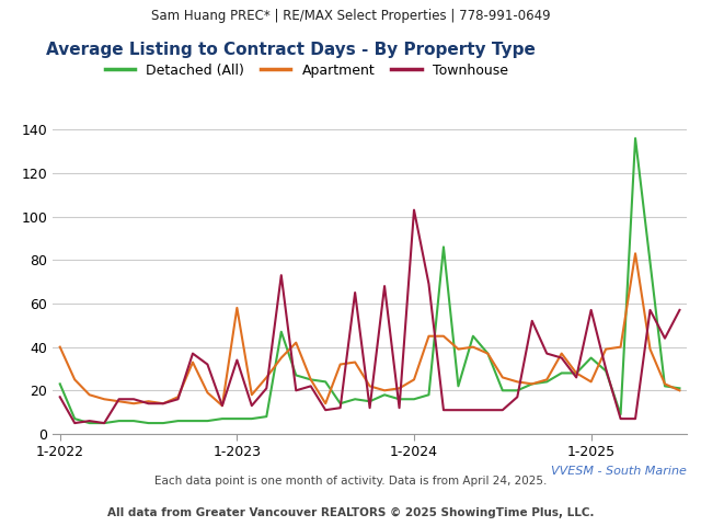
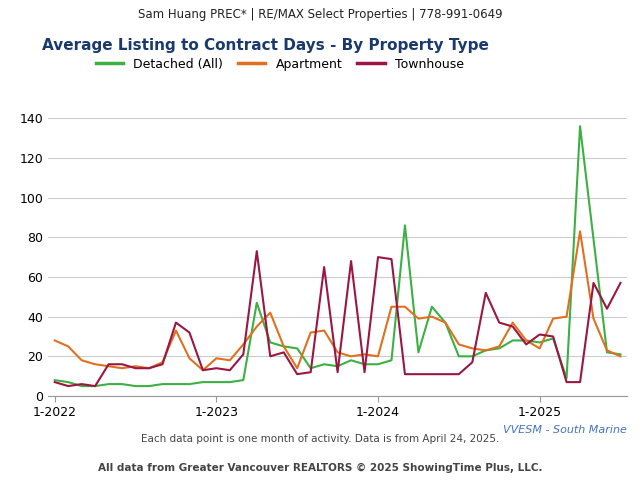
Detached (All)/1-2022: 23 -> 8
Apartment/1-2022: 40 -> 28
Townhouse/1-2022: 17 -> 7
Apartment/1-2023: 58 -> 19
Townhouse/1-2023: 34 -> 14
Apartment/1-2024: 25 -> 20
Townhouse/1-2024: 103 -> 70
Detached (All)/1-2025: 35 -> 27
Townhouse/1-2025: 57 -> 31
